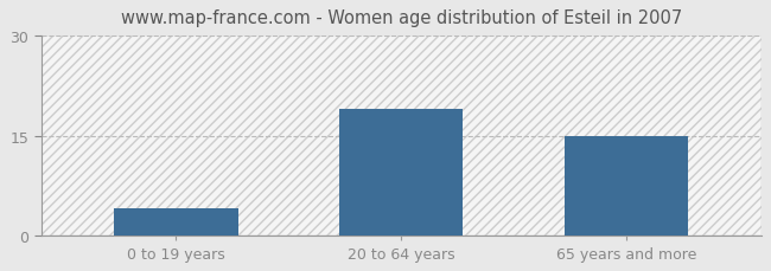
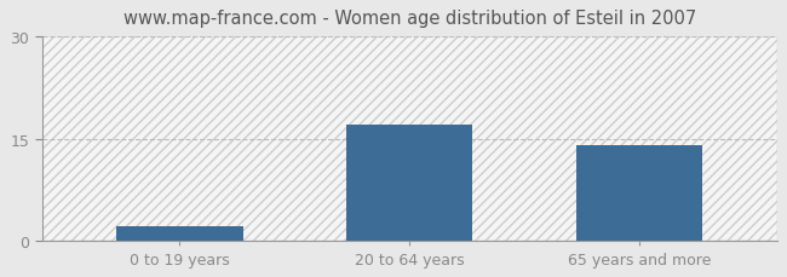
0 to 19 years: 4 -> 2
20 to 64 years: 19 -> 17
65 years and more: 15 -> 14
